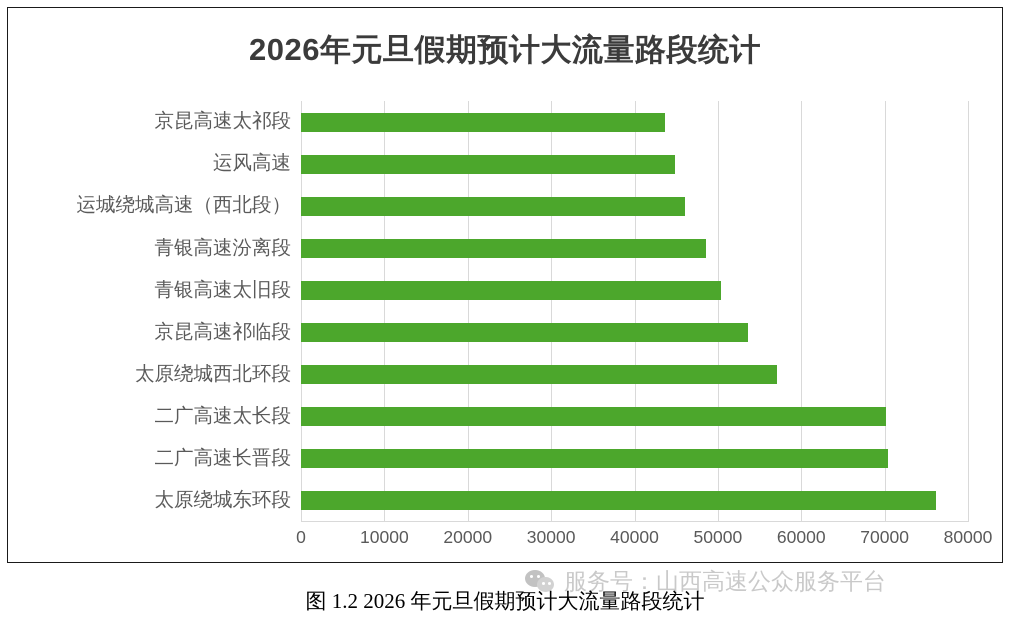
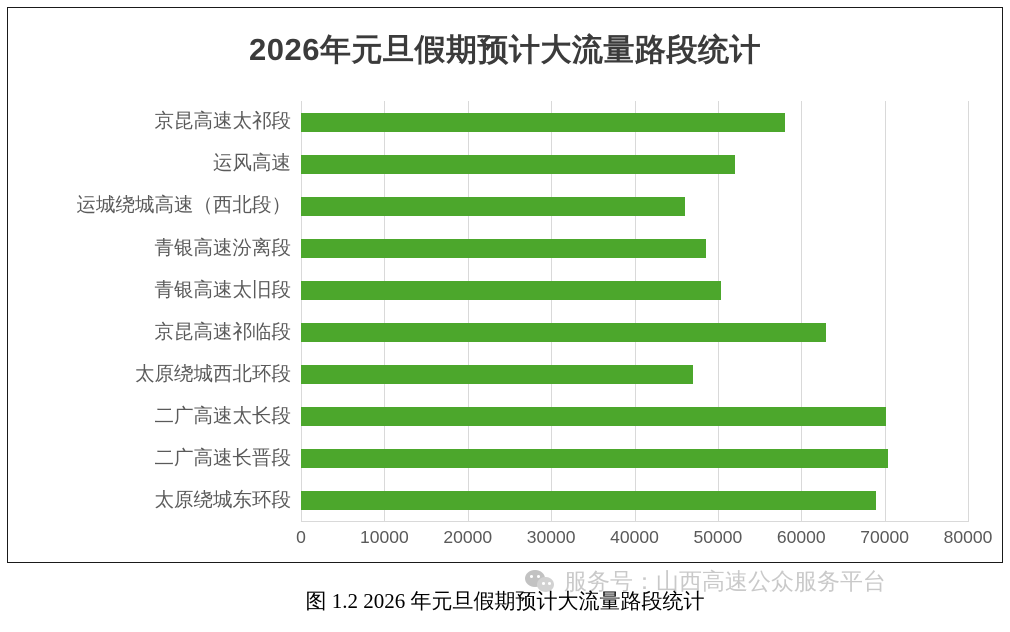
京昆高速太祁段: 44000 -> 58000
运风高速: 45000 -> 52000
京昆高速祁临段: 54000 -> 63000
太原绕城西北环段: 57000 -> 47000
太原绕城东环段: 76000 -> 69000
